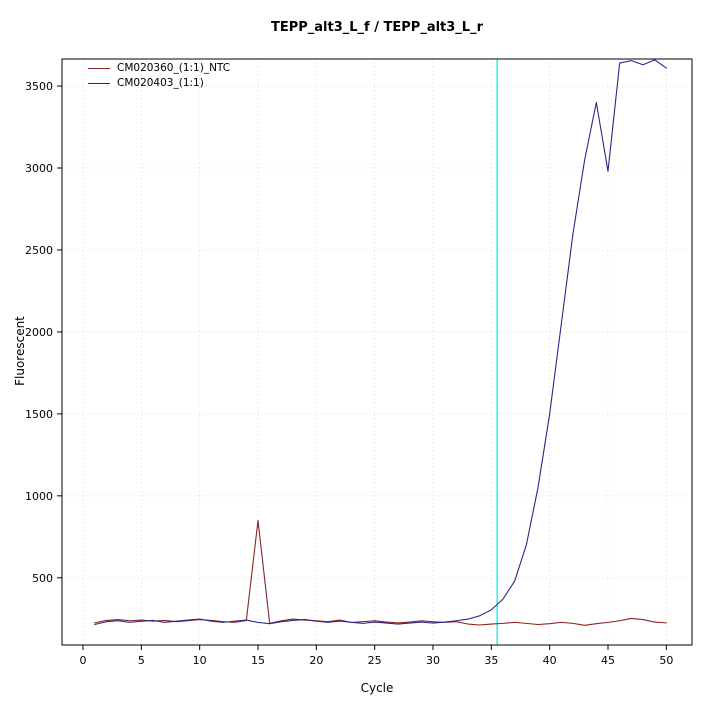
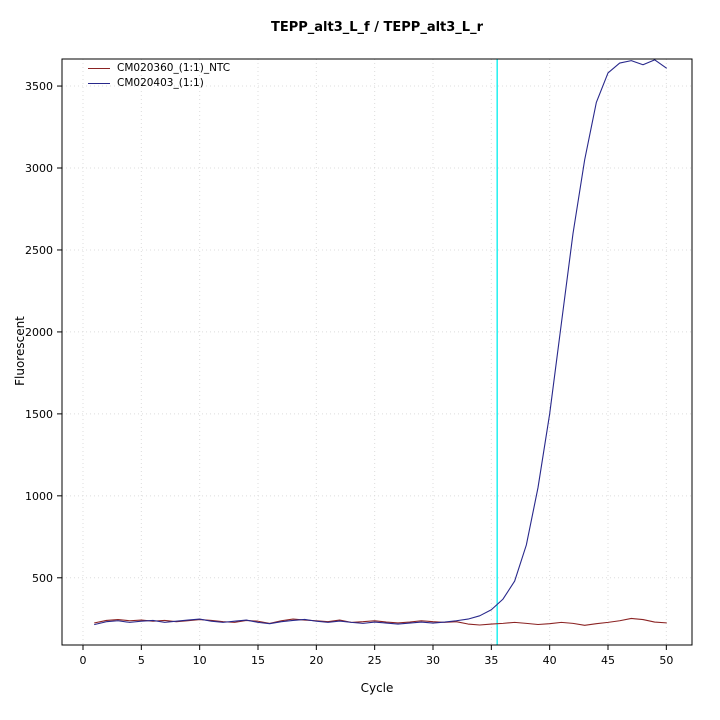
CM020360_(1:1)_NTC/15: 850 -> 240
CM020403_(1:1)/45: 2980 -> 3580
